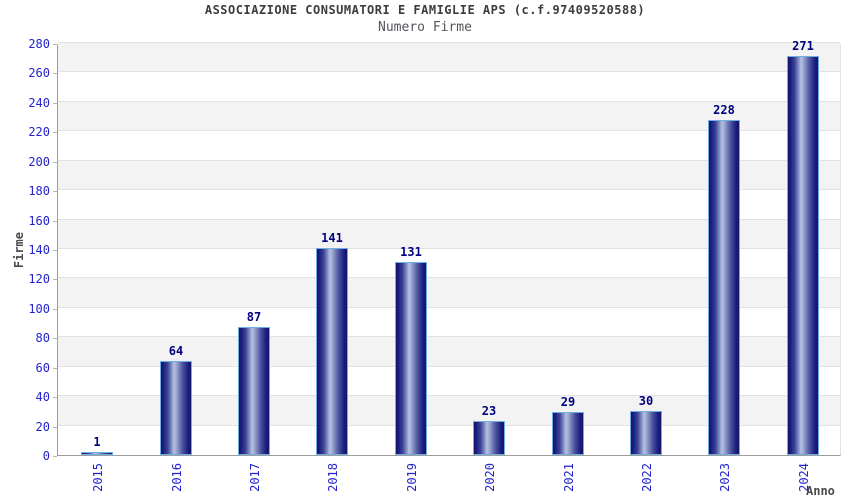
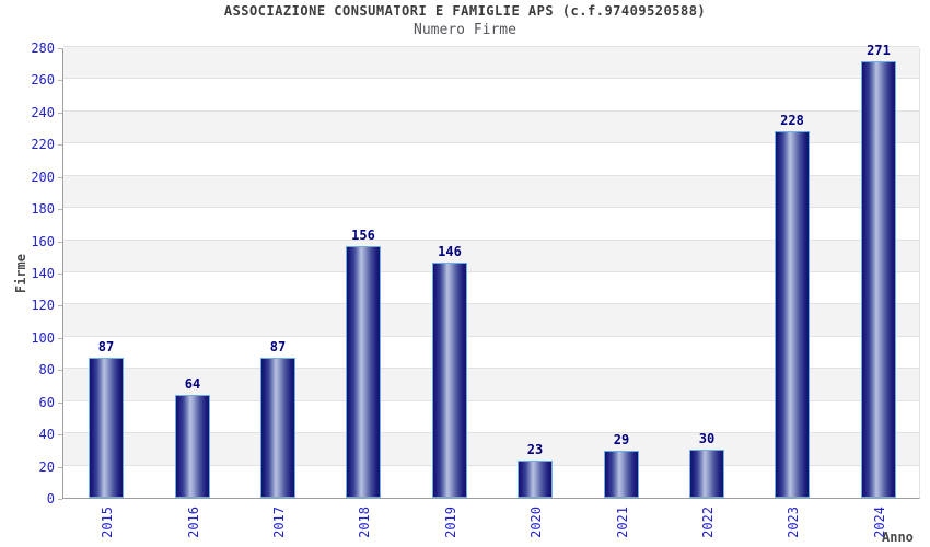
2015: 1 -> 87
2018: 141 -> 156
2019: 131 -> 146
